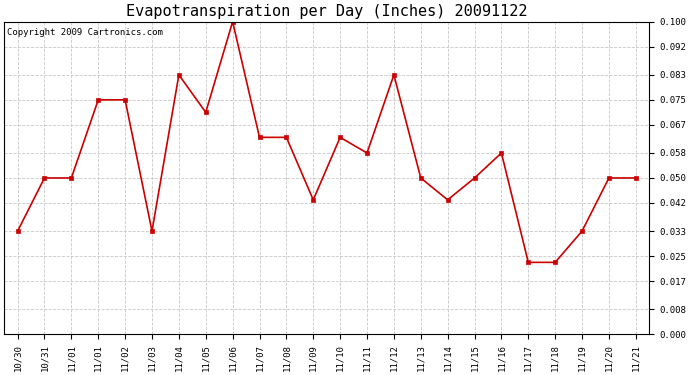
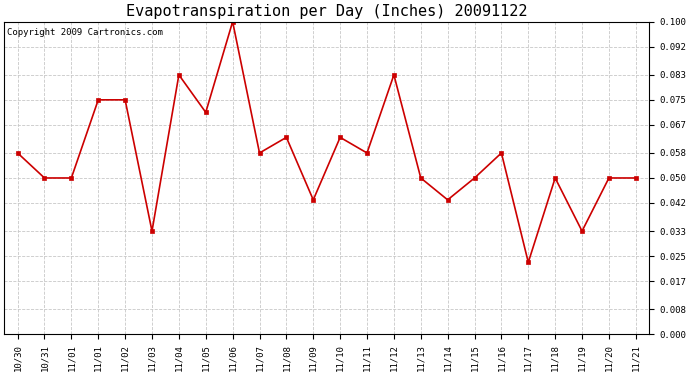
10/30: 0.033 -> 0.058
11/07: 0.063 -> 0.058
11/18: 0.023 -> 0.050
